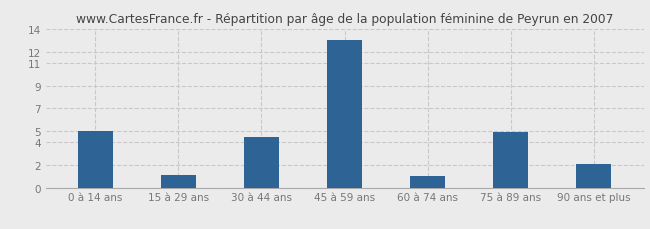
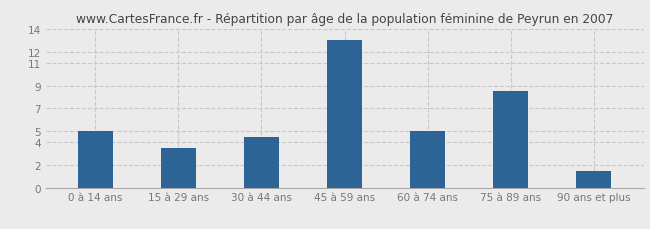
15 à 29 ans: 1.1 -> 3.5
60 à 74 ans: 1.0 -> 5.0
75 à 89 ans: 4.9 -> 8.5
90 ans et plus: 2.1 -> 1.5
